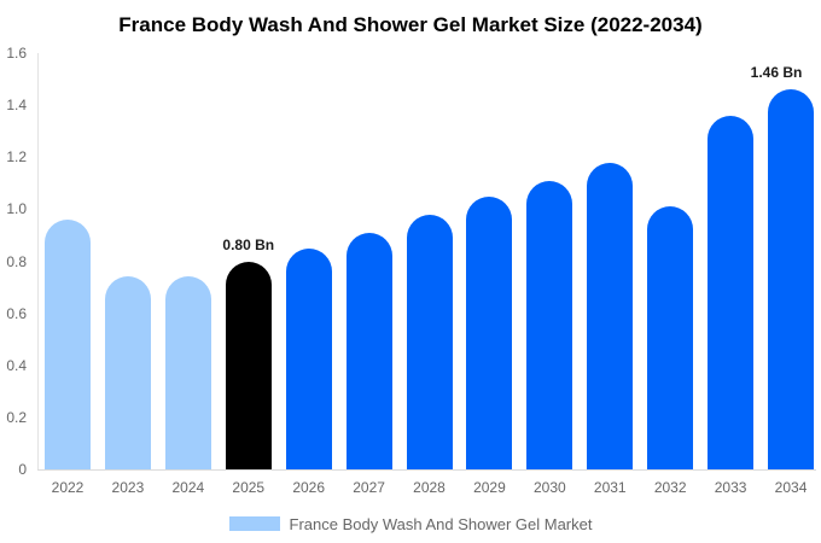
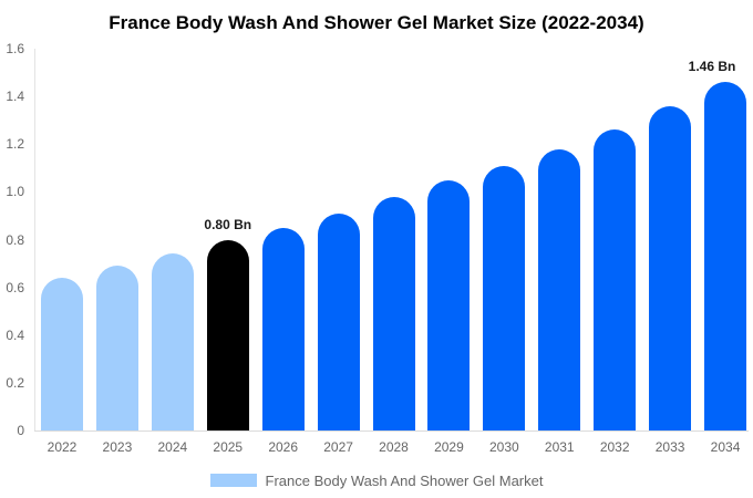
2022: 0.96 -> 0.64
2023: 0.74 -> 0.69
2032: 1.01 -> 1.26
